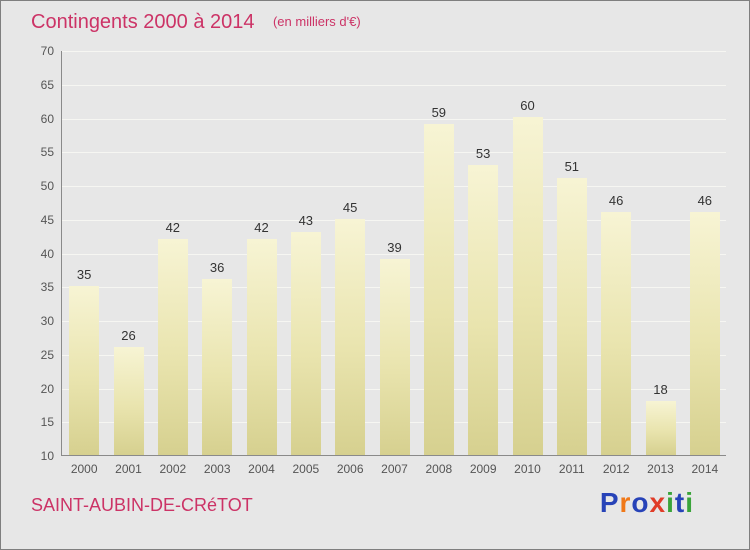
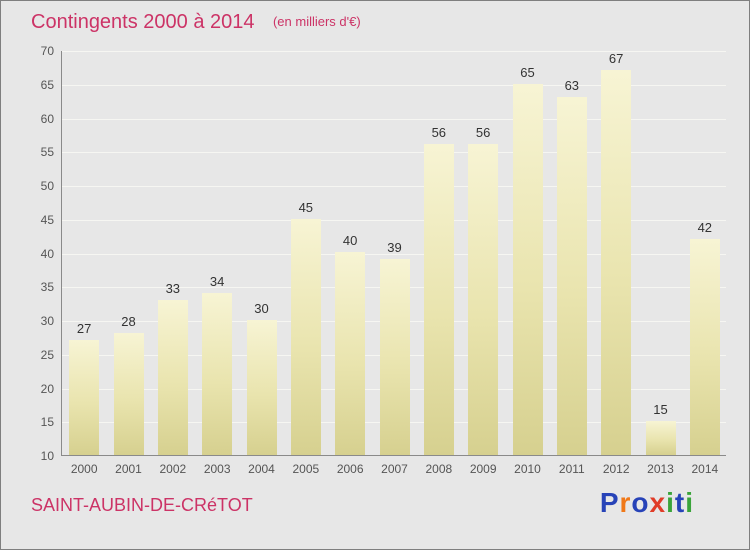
2000: 35 -> 27
2001: 26 -> 28
2002: 42 -> 33
2003: 36 -> 34
2004: 42 -> 30
2005: 43 -> 45
2006: 45 -> 40
2008: 59 -> 56
2009: 53 -> 56
2010: 60 -> 65
2011: 51 -> 63
2012: 46 -> 67
2013: 18 -> 15
2014: 46 -> 42
